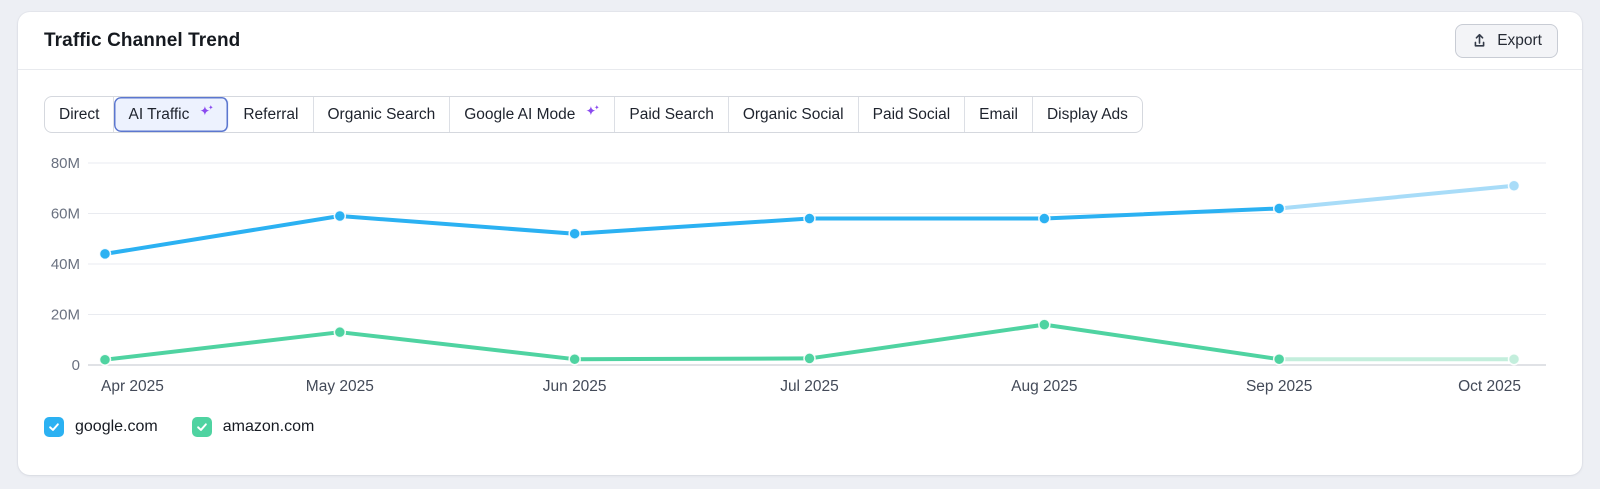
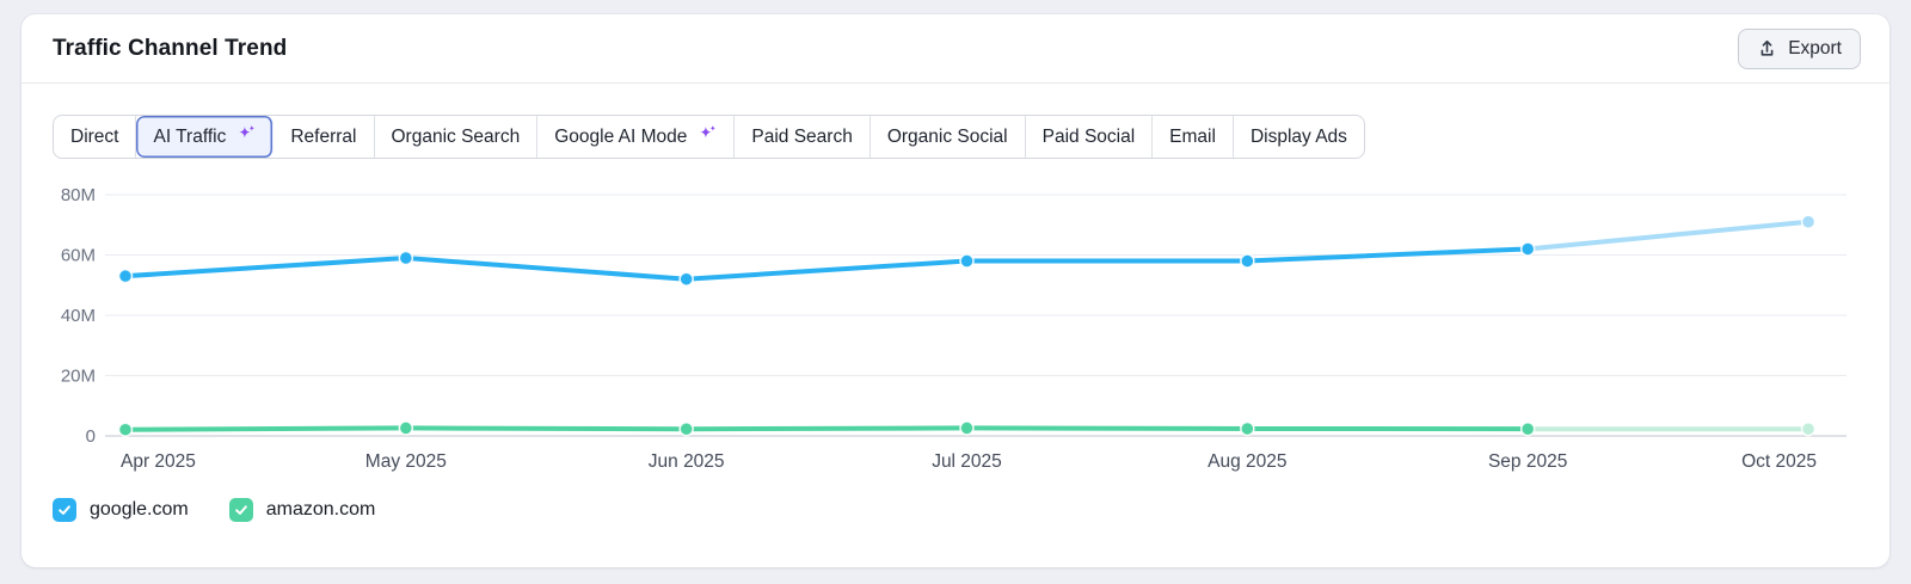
google.com/Apr 2025: 44M -> 53M
amazon.com/May 2025: 13M -> 3M
amazon.com/Aug 2025: 16M -> 2M
